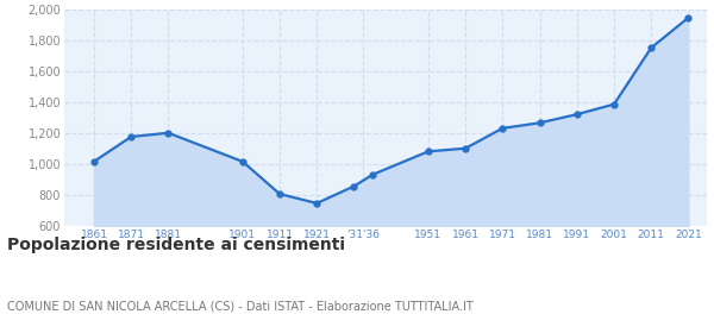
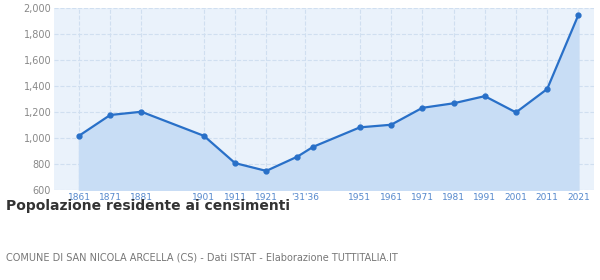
2001: 1,390 -> 1,200
2011: 1,760 -> 1,380
